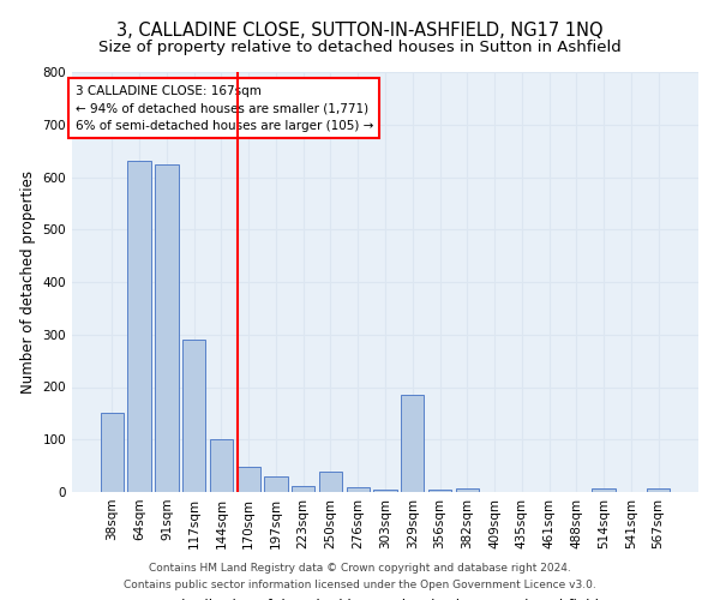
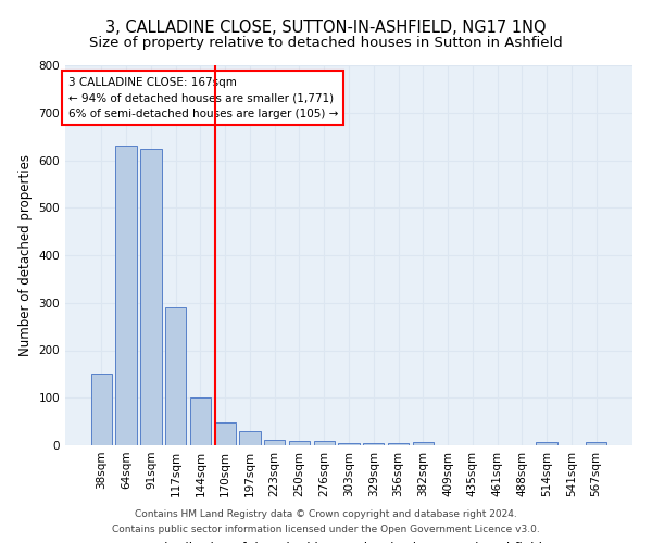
250sqm: 40 -> 10
329sqm: 185 -> 5
